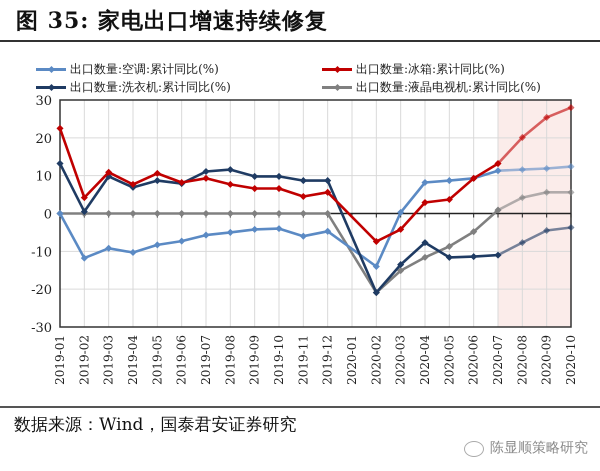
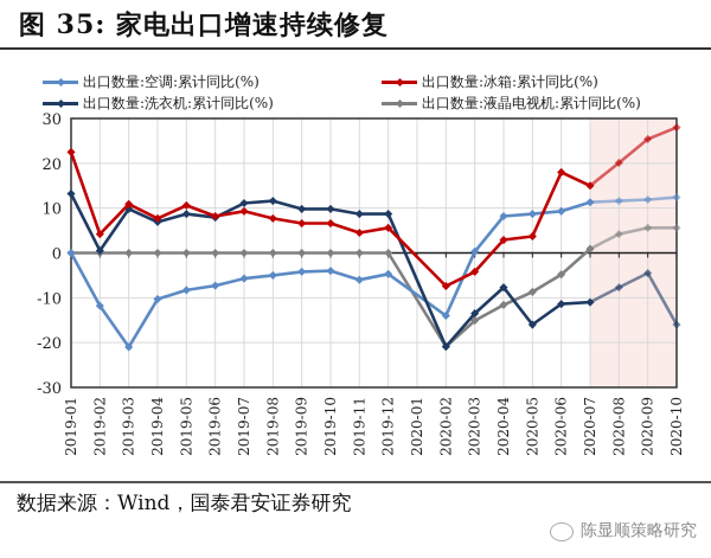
出口数量:空调:累计同比(%)/2019-03: -9 -> -21
出口数量:洗衣机:累计同比(%)/2020-05: -12 -> -16
出口数量:冰箱:累计同比(%)/2020-06: 9 -> 18
出口数量:冰箱:累计同比(%)/2020-07: 13 -> 15
出口数量:洗衣机:累计同比(%)/2020-10: -4 -> -16
